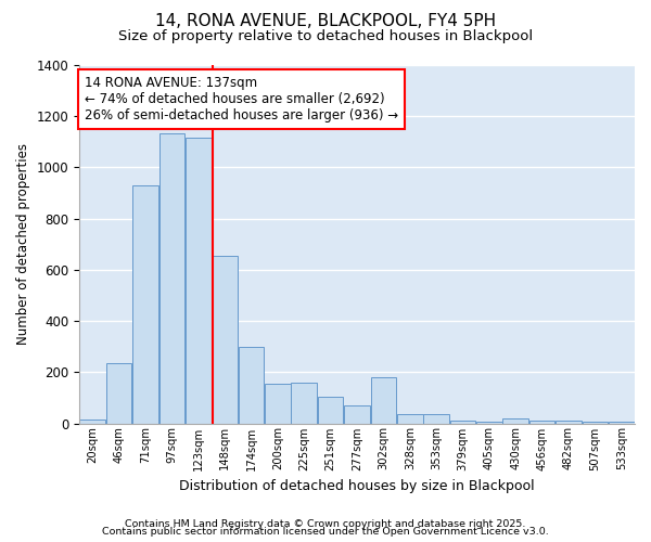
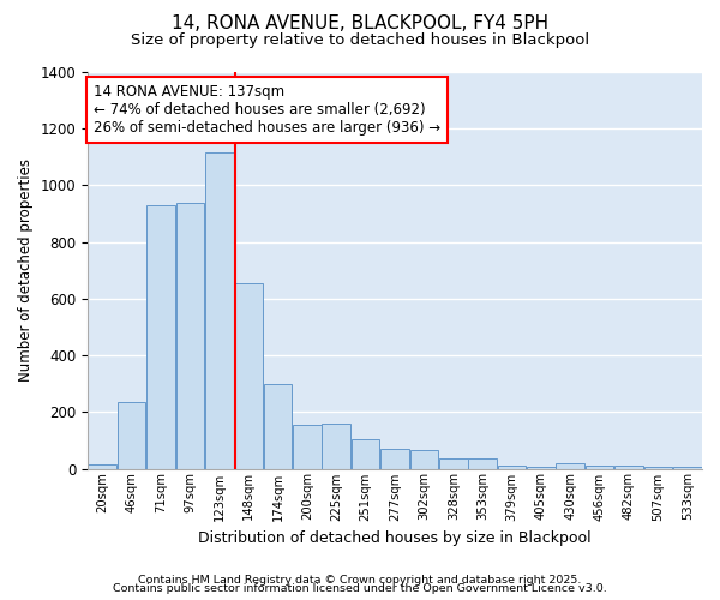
97sqm: 1135 -> 940
302sqm: 180 -> 65
